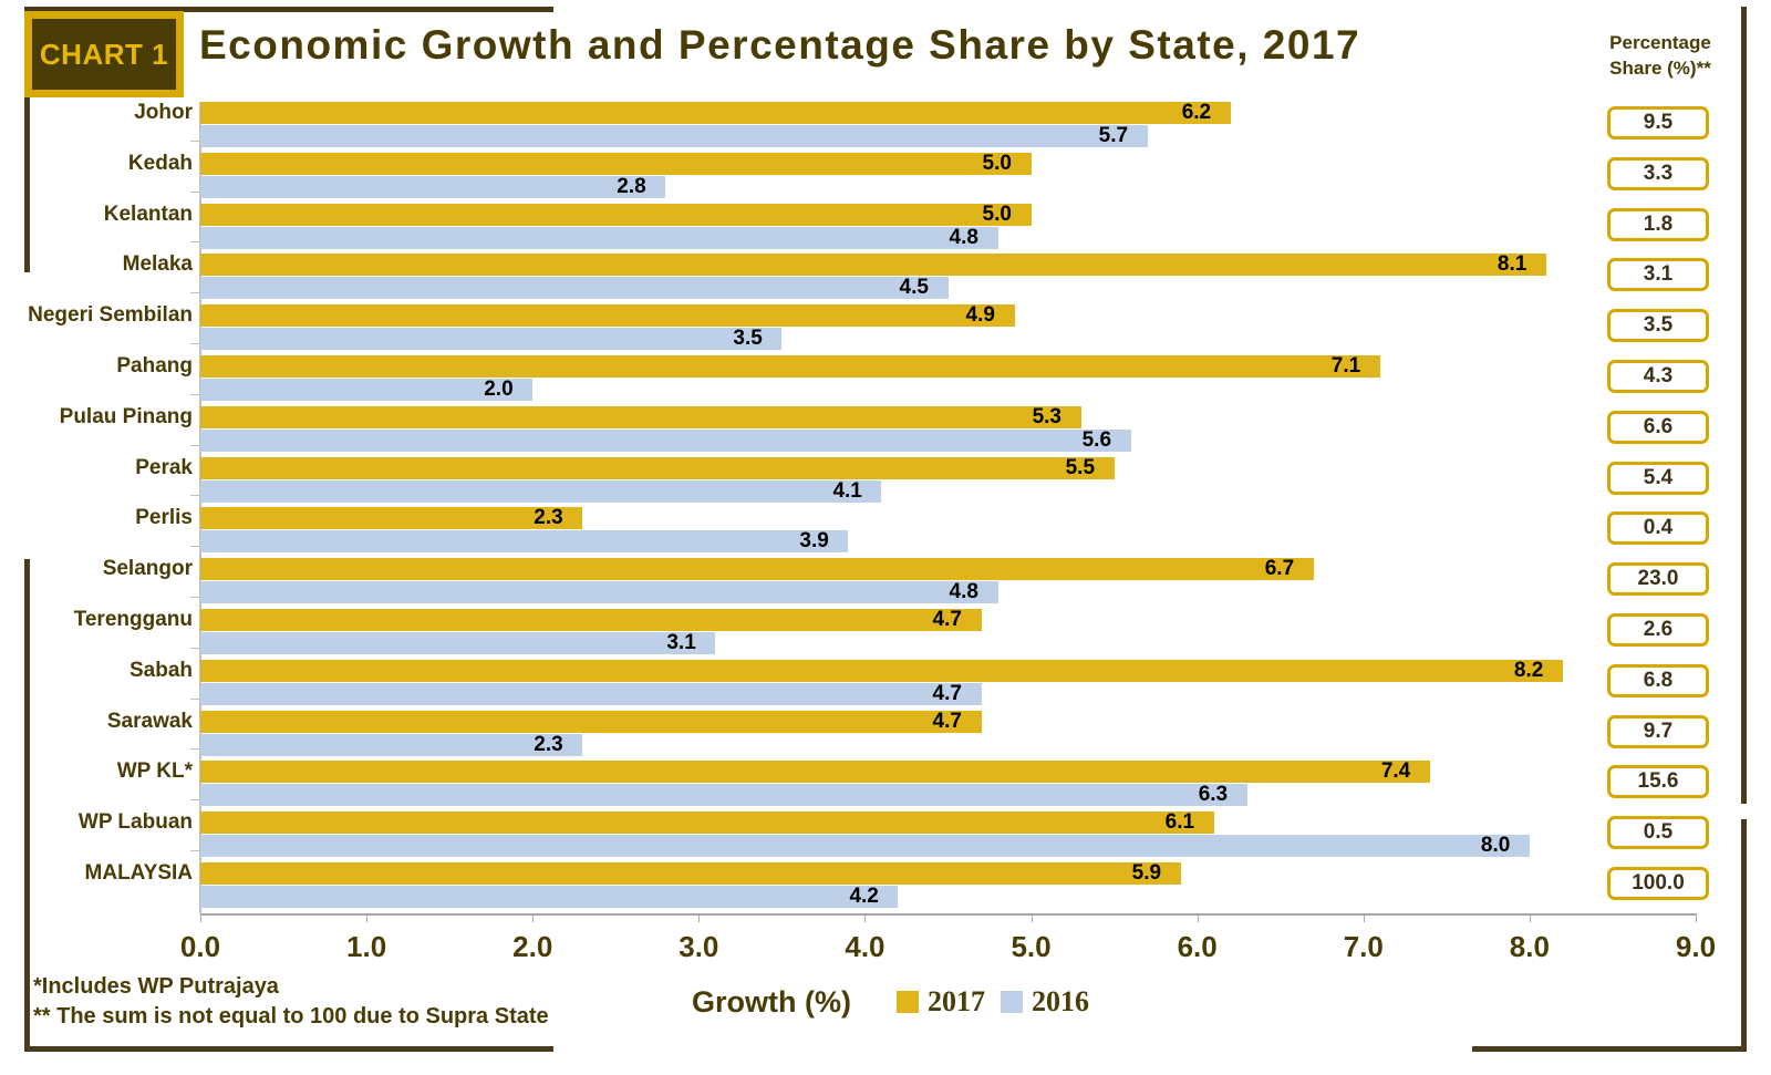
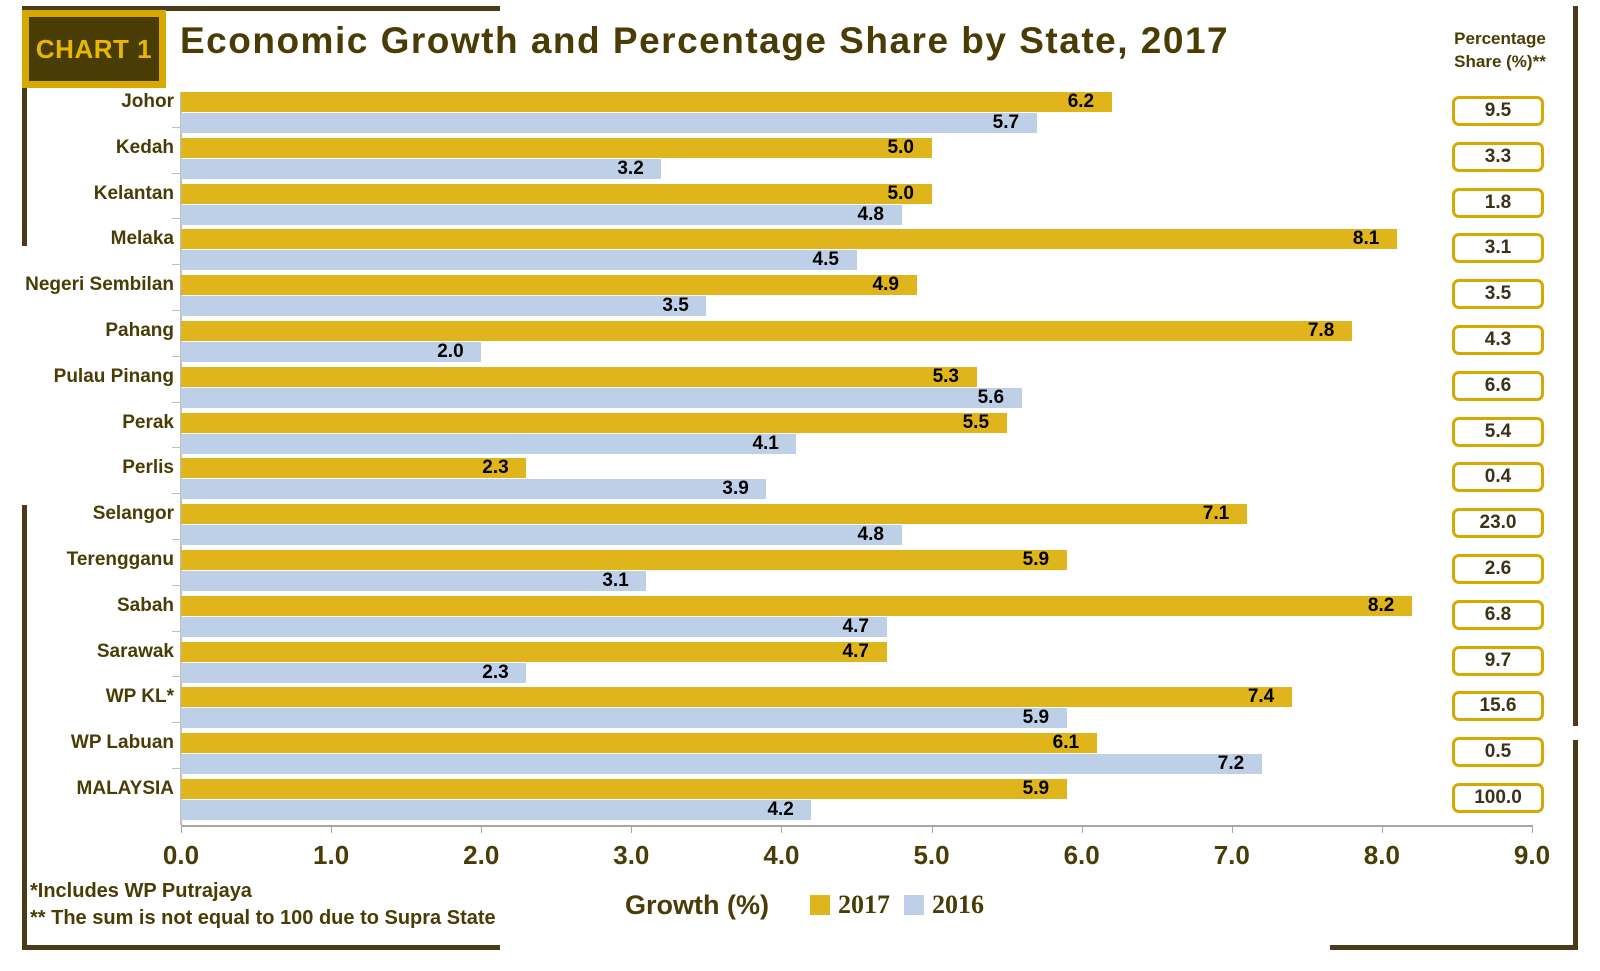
2016/Kedah: 2.8 -> 3.2
2017/Pahang: 7.1 -> 7.8
2017/Selangor: 6.7 -> 7.1
2017/Terengganu: 4.7 -> 5.9
2016/WP KL*: 6.3 -> 5.9
2016/WP Labuan: 8.0 -> 7.2
